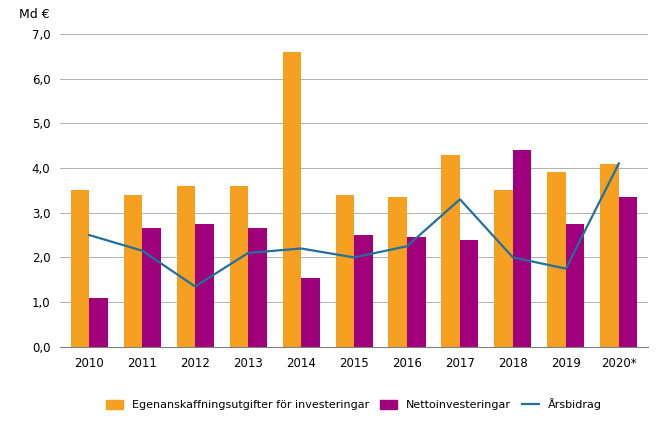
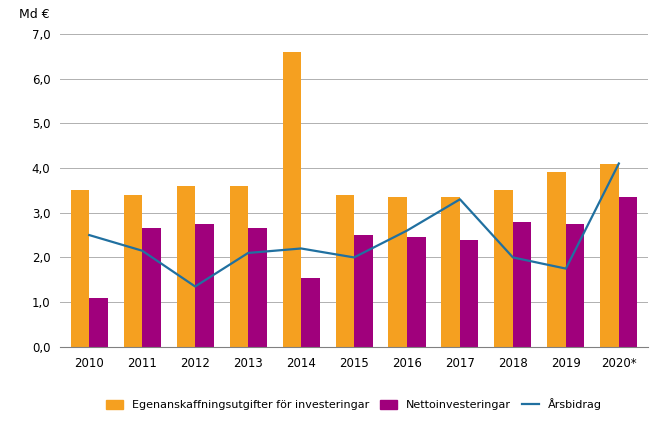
Årsbidrag/2016: 2,25 -> 2,60
Egenanskaffningsutgifter för investeringar/2017: 4,30 -> 3,35
Nettoinvesteringar/2018: 4,40 -> 2,80
